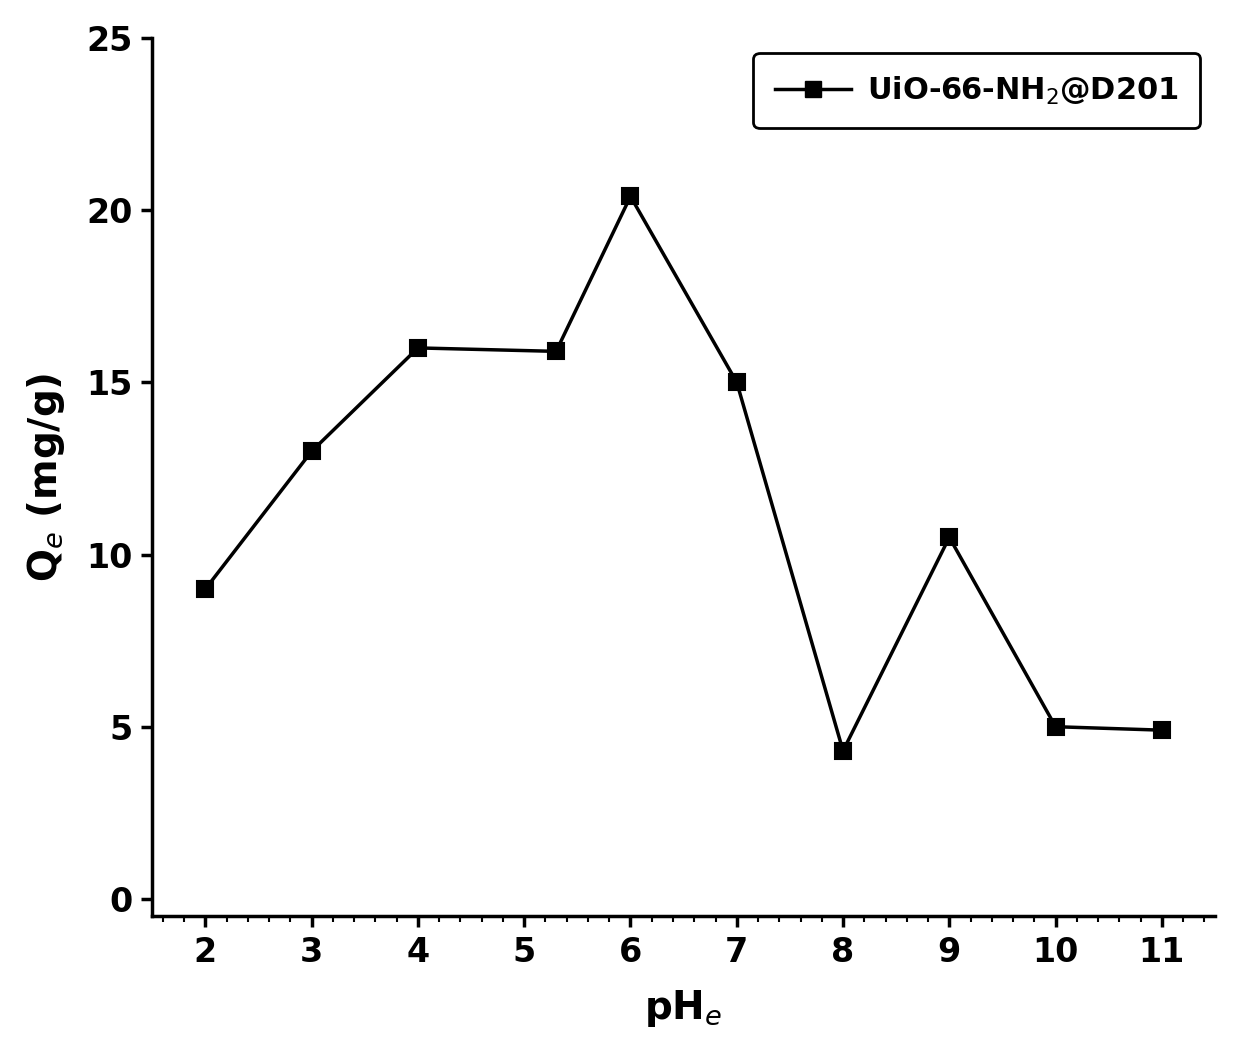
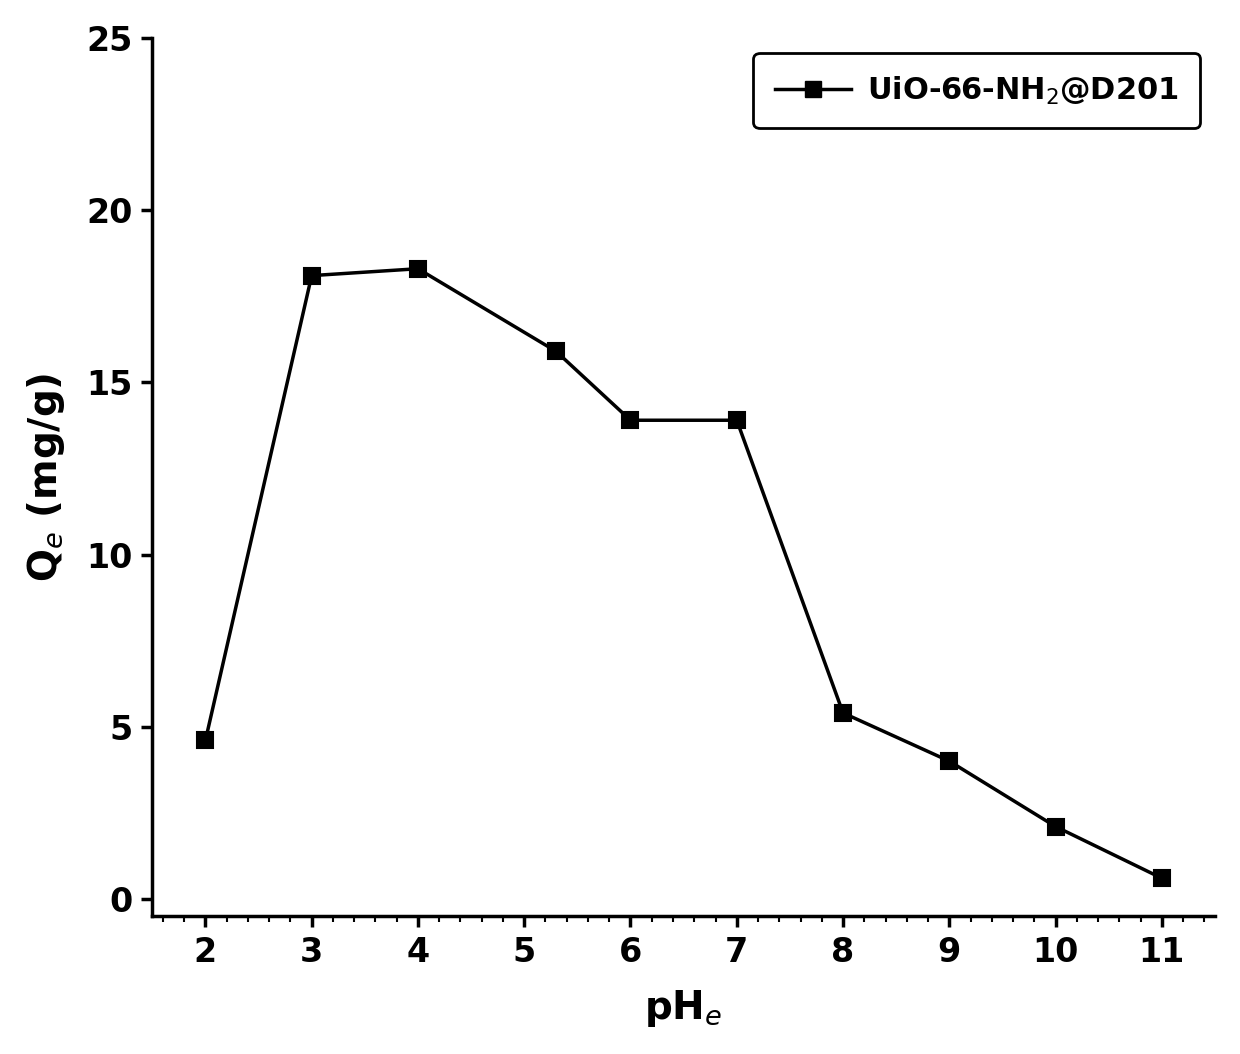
2: 9.0 -> 4.6
3: 13.0 -> 18.1
4: 16.0 -> 18.3
6: 20.4 -> 13.9
7: 15.0 -> 13.9
8: 4.3 -> 5.4
9: 10.5 -> 4.0
10: 5.0 -> 2.1
11: 4.9 -> 0.6
